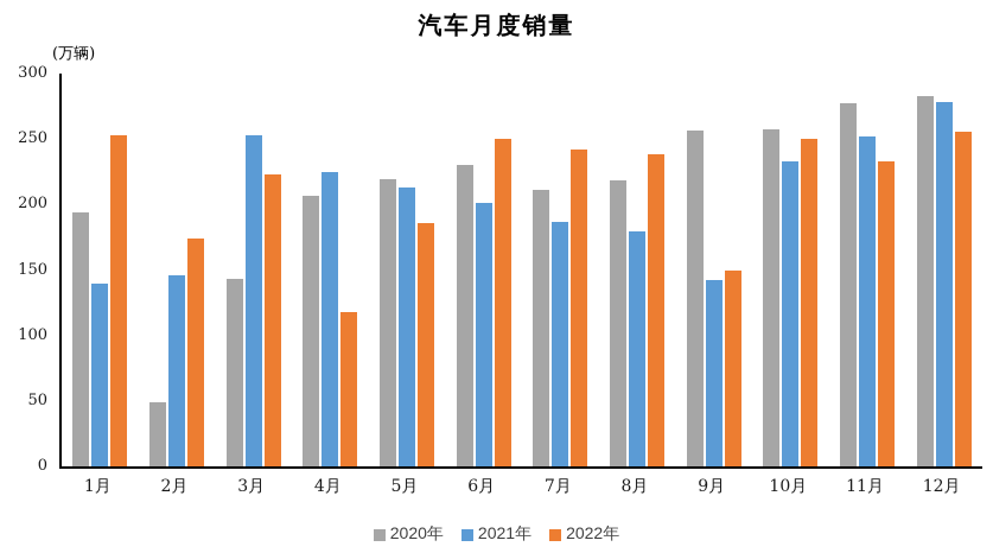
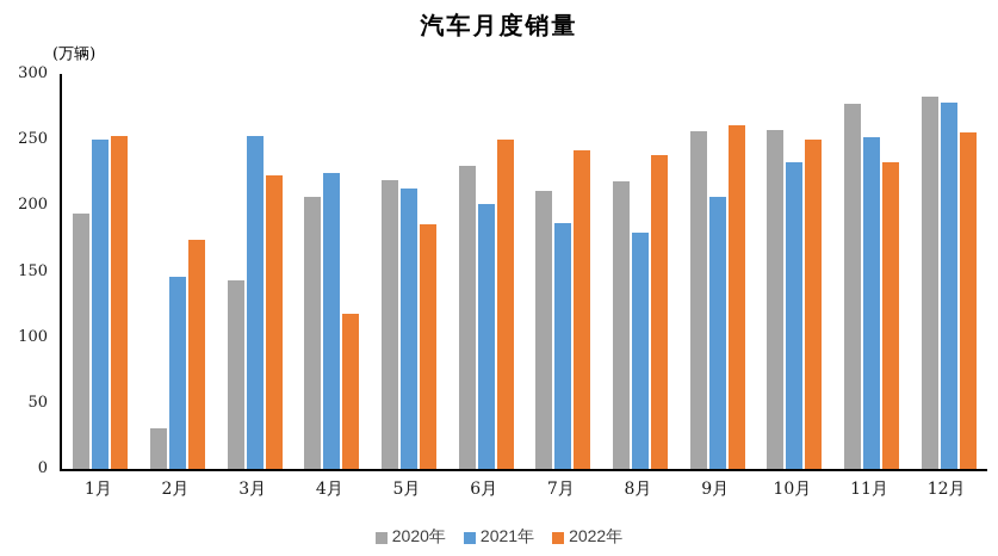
2021年/1月: 140 -> 250
2020年/2月: 49 -> 31
2021年/9月: 142 -> 207
2022年/9月: 150 -> 261
